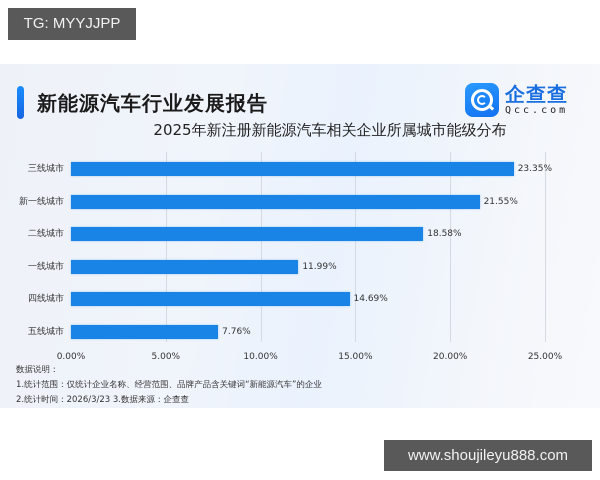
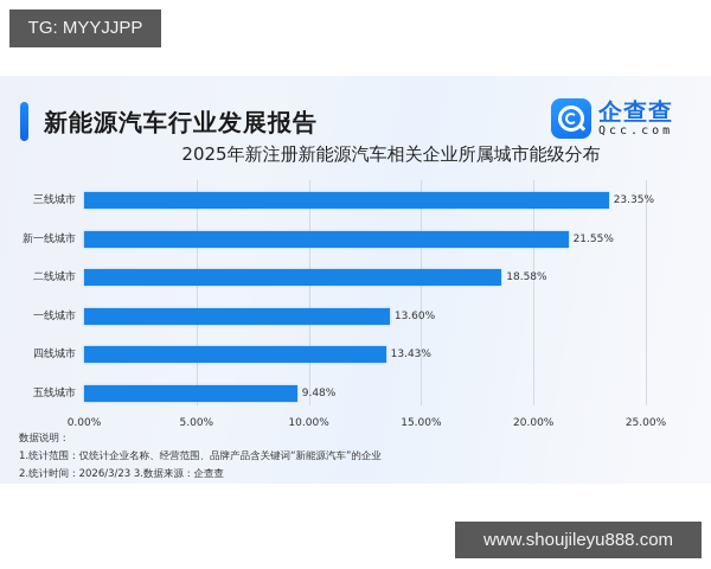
一线城市: 11.99% -> 13.60%
四线城市: 14.69% -> 13.43%
五线城市: 7.76% -> 9.48%
